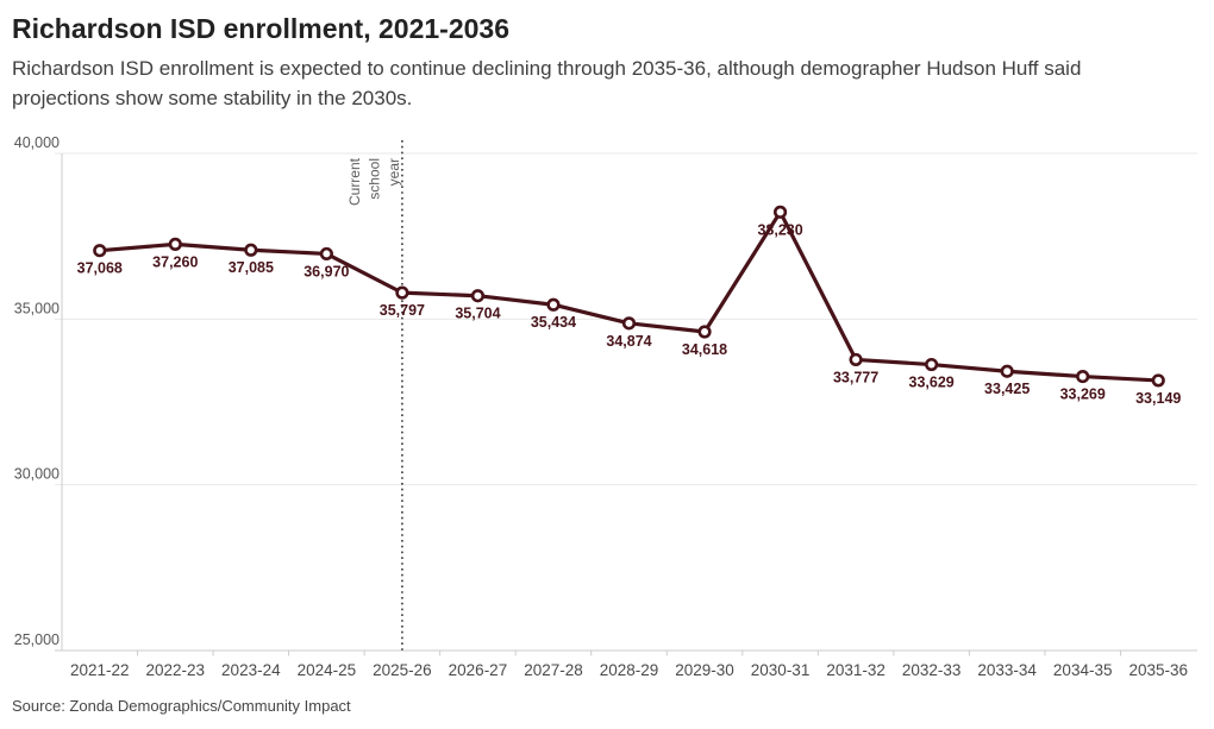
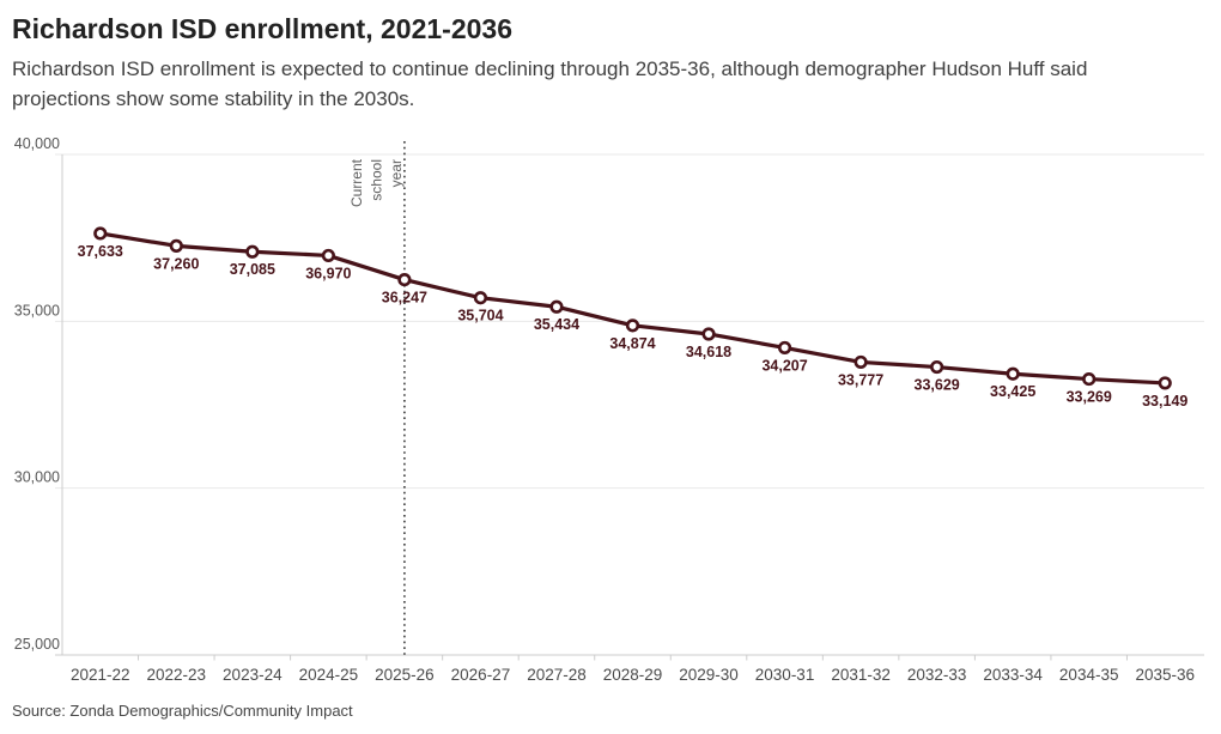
2021-22: 37,068 -> 37,633
2025-26: 35,797 -> 36,247
2030-31: 38,230 -> 34,207
